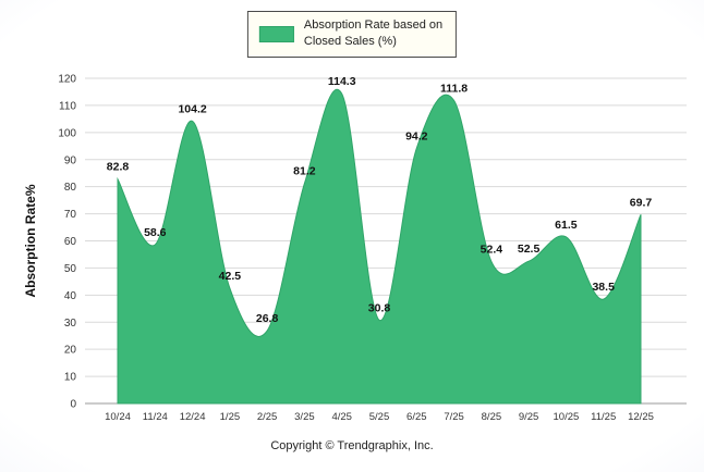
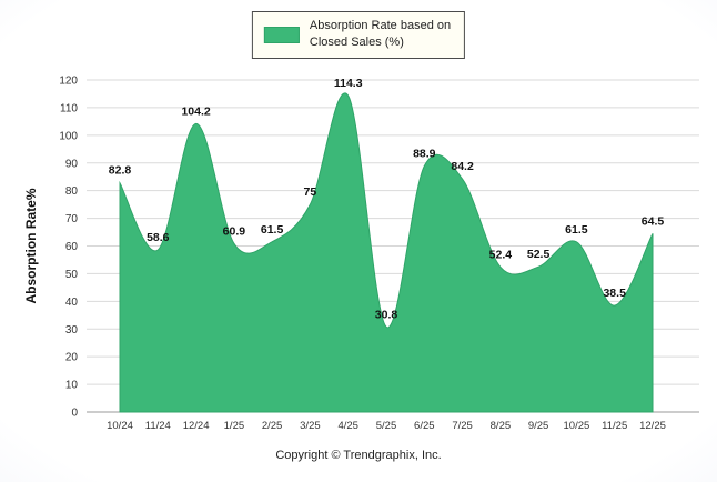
1/25: 42.5 -> 60.9
2/25: 26.8 -> 61.5
3/25: 81.2 -> 75
6/25: 94.2 -> 88.9
7/25: 111.8 -> 84.2
12/25: 69.7 -> 64.5
